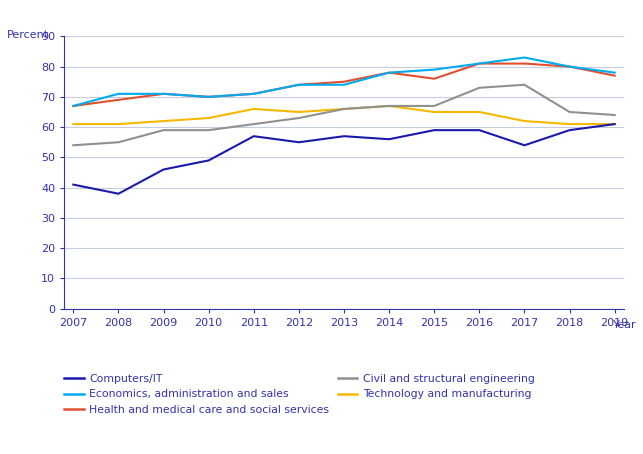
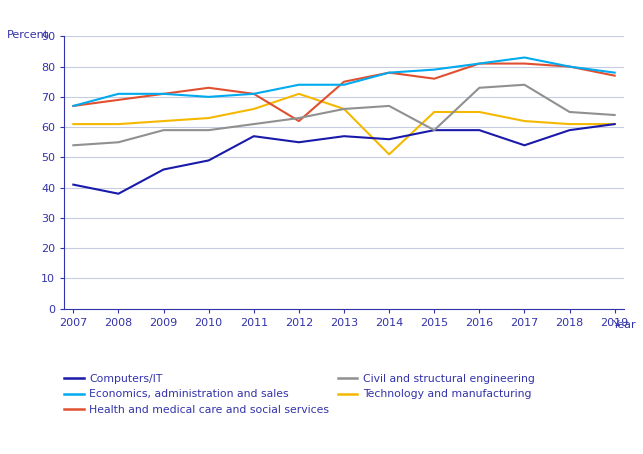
Health and medical care and social services/2010: 70 -> 73
Health and medical care and social services/2012: 74 -> 62
Technology and manufacturing/2012: 65 -> 71
Technology and manufacturing/2014: 67 -> 51
Civil and structural engineering/2015: 67 -> 59
